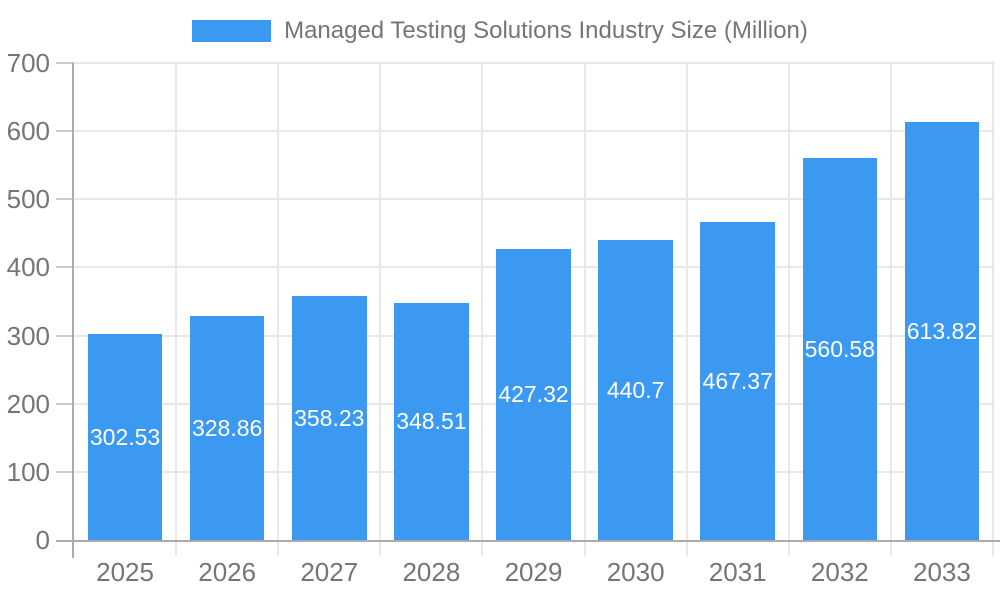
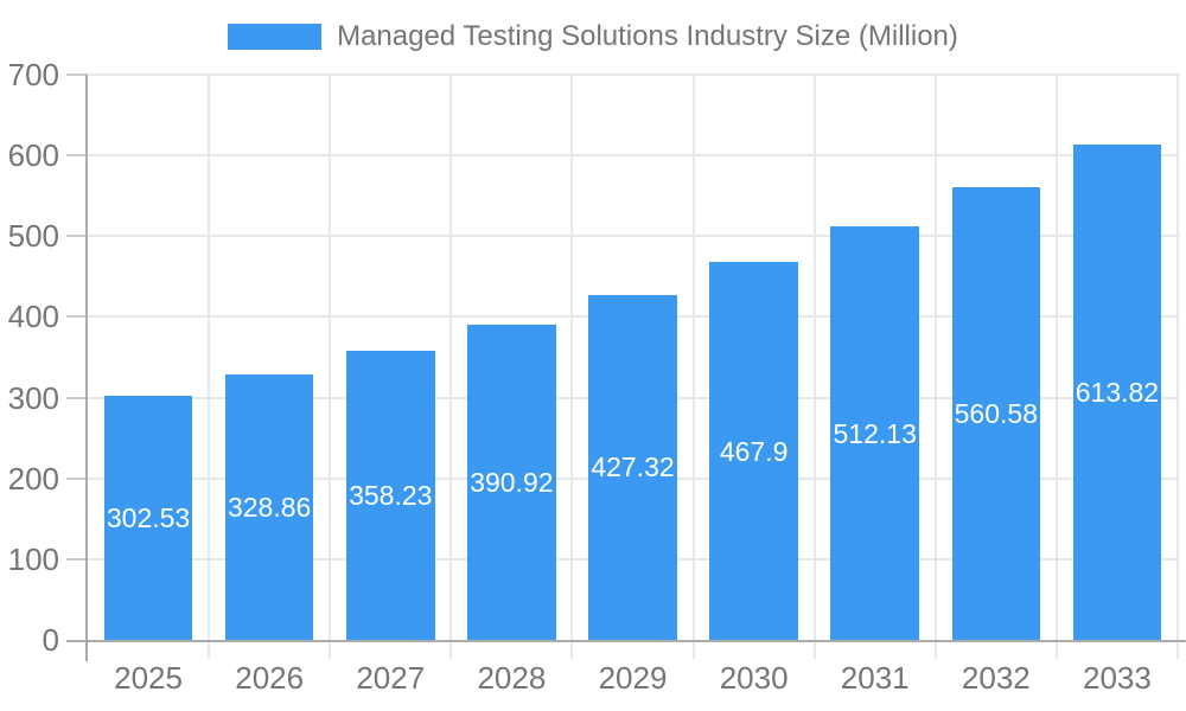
2028: 348.51 -> 390.92
2030: 440.7 -> 467.9
2031: 467.37 -> 512.13
